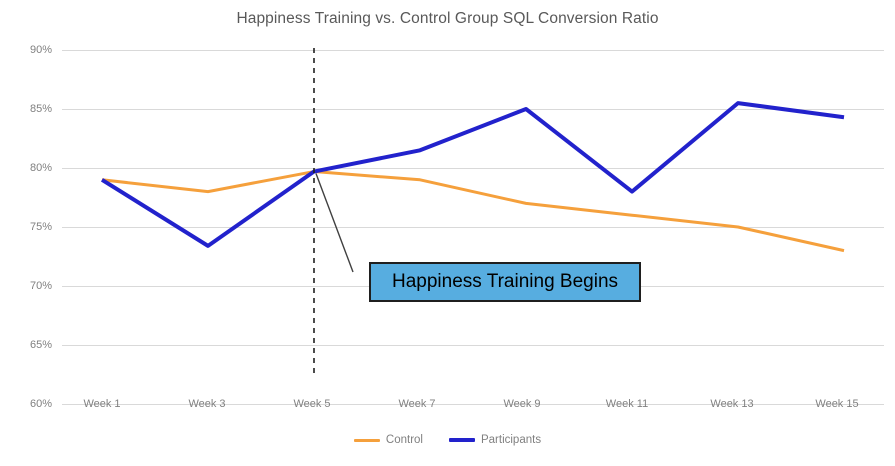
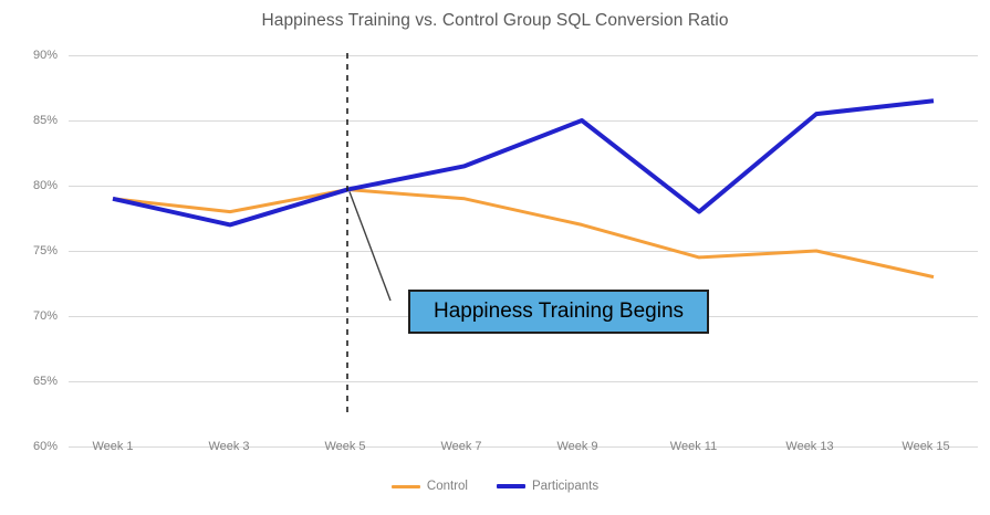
Participants/Week 3: 73.4% -> 77.0%
Control/Week 11: 76.0% -> 74.5%
Participants/Week 15: 84.3% -> 86.5%
